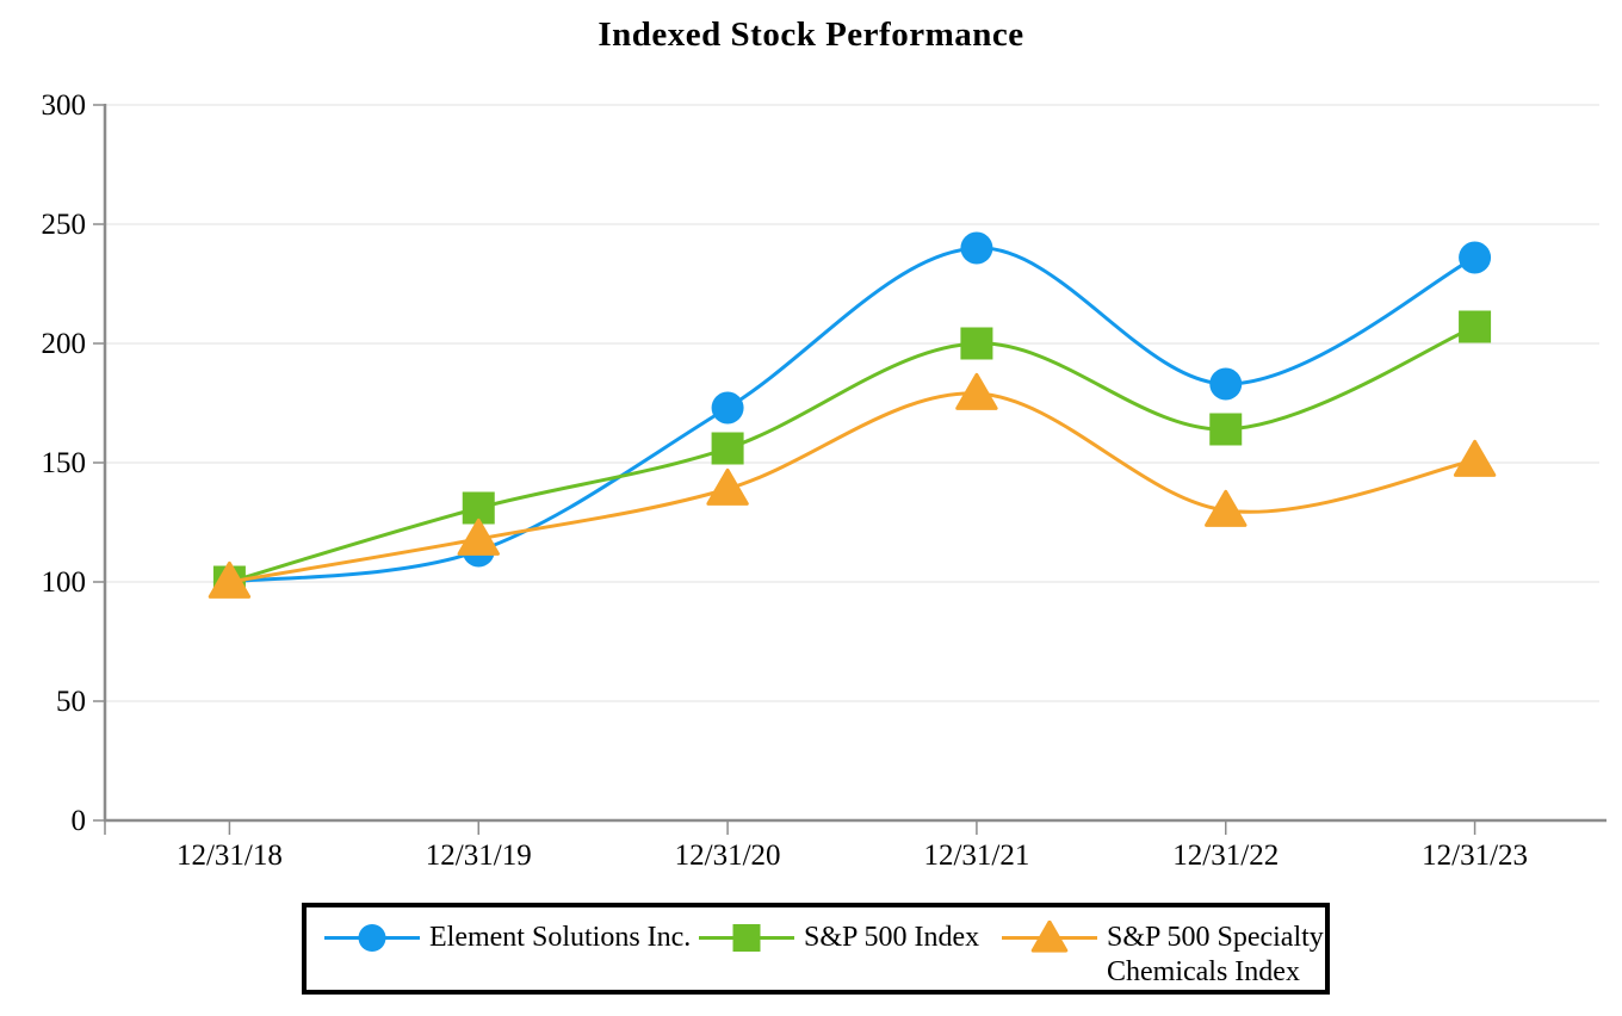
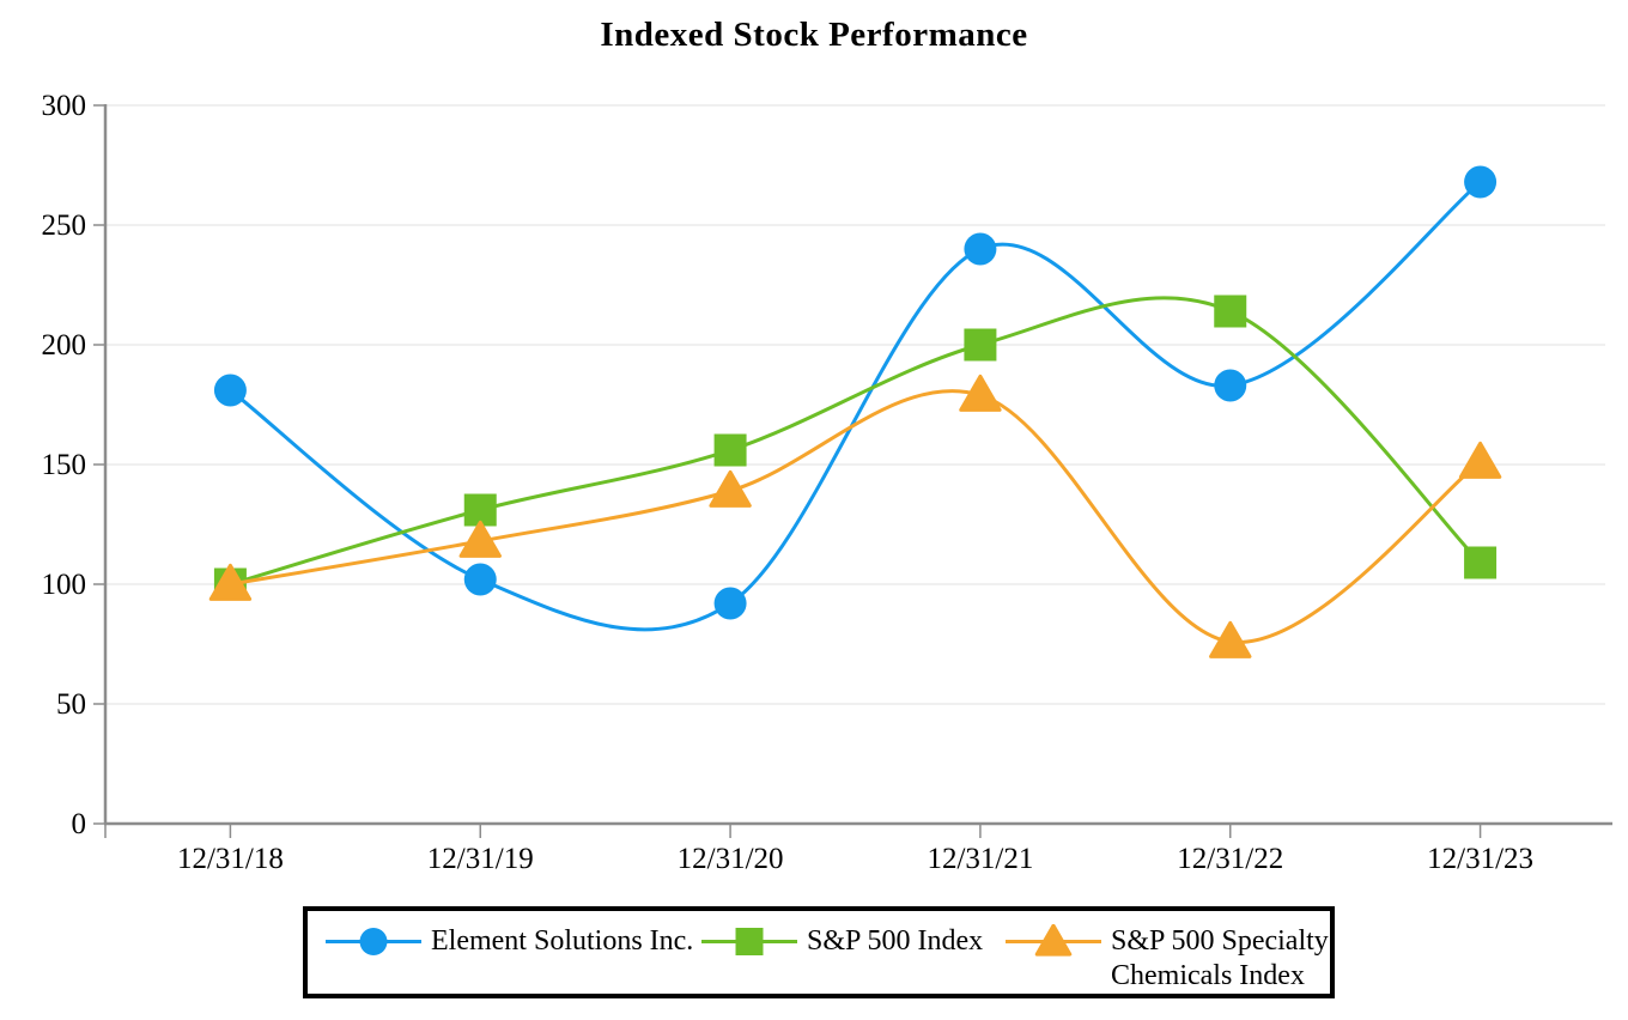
Element Solutions Inc./12/31/18: 100 -> 181
Element Solutions Inc./12/31/19: 113 -> 102
Element Solutions Inc./12/31/20: 173 -> 92
S&P 500 Index/12/31/22: 164 -> 214
S&P 500 Specialty Chemicals Index/12/31/22: 130 -> 76
Element Solutions Inc./12/31/23: 236 -> 268
S&P 500 Index/12/31/23: 207 -> 109
